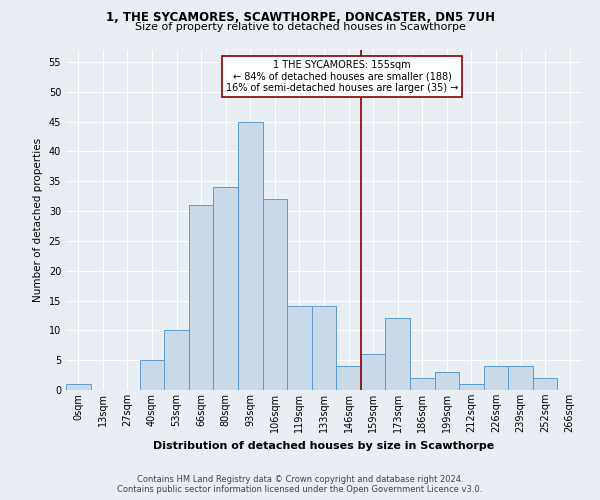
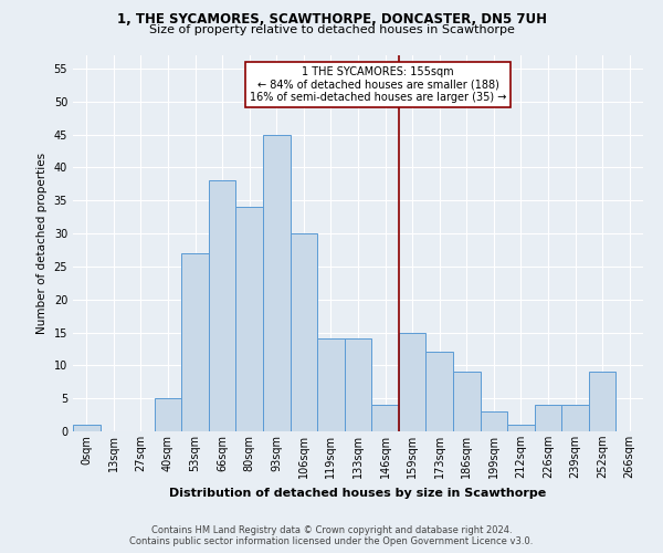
53sqm: 10 -> 27
66sqm: 31 -> 38
106sqm: 32 -> 30
159sqm: 6 -> 15
186sqm: 2 -> 9
252sqm: 2 -> 9
